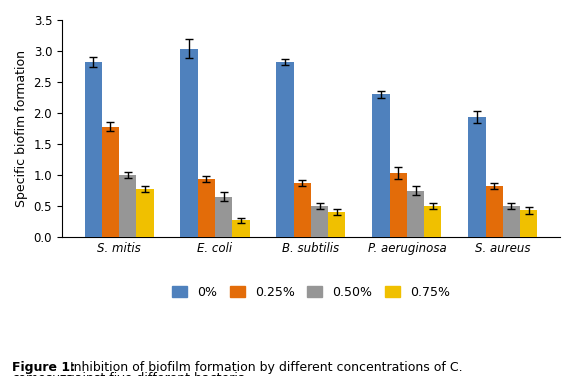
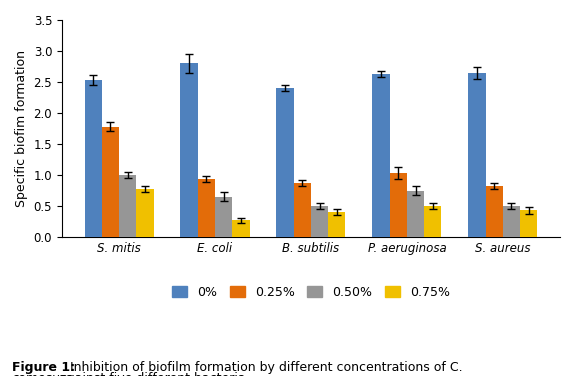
0%/S. mitis: 2.82 -> 2.53
0%/E. coli: 3.04 -> 2.80
0%/B. subtilis: 2.82 -> 2.40
0%/P. aeruginosa: 2.30 -> 2.63
0%/S. aureus: 1.94 -> 2.65
